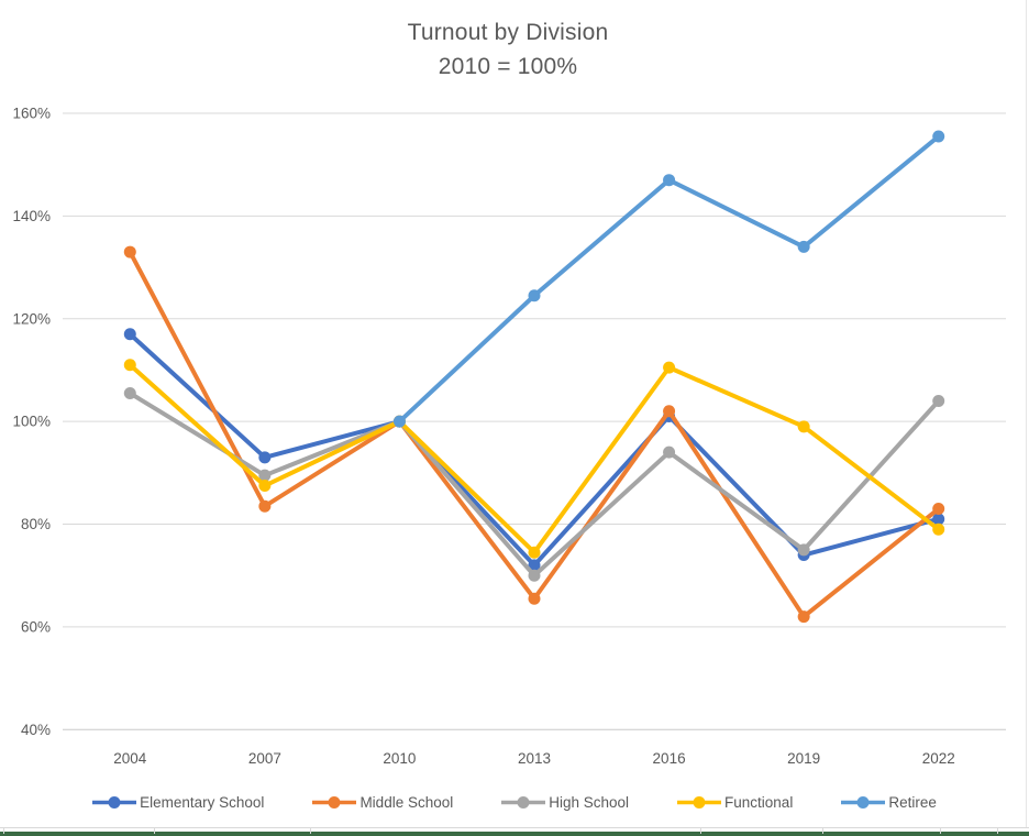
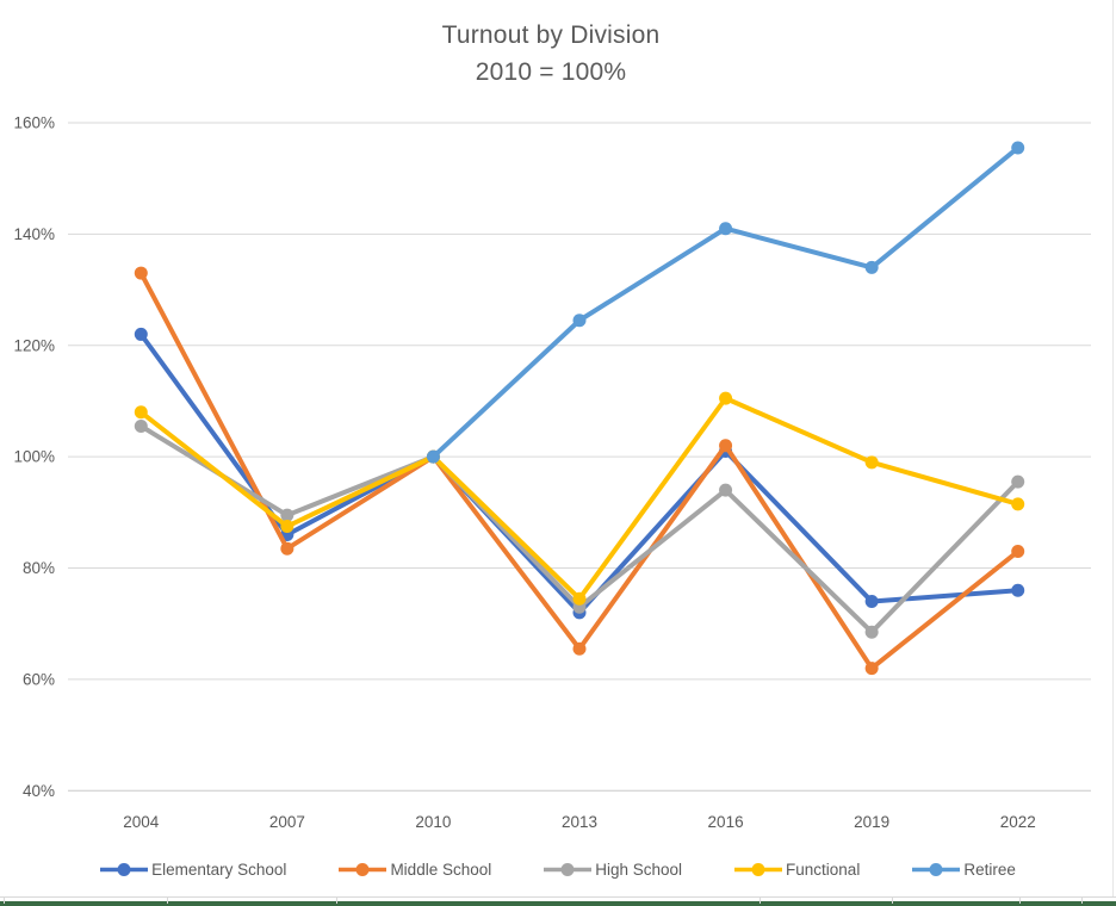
Elementary School/2004: 117% -> 122%
Functional/2004: 111% -> 108%
Elementary School/2007: 93% -> 86%
High School/2013: 70% -> 73%
Retiree/2016: 147% -> 141%
High School/2019: 75% -> 68%
Elementary School/2022: 81% -> 76%
High School/2022: 104% -> 96%
Functional/2022: 79% -> 92%
